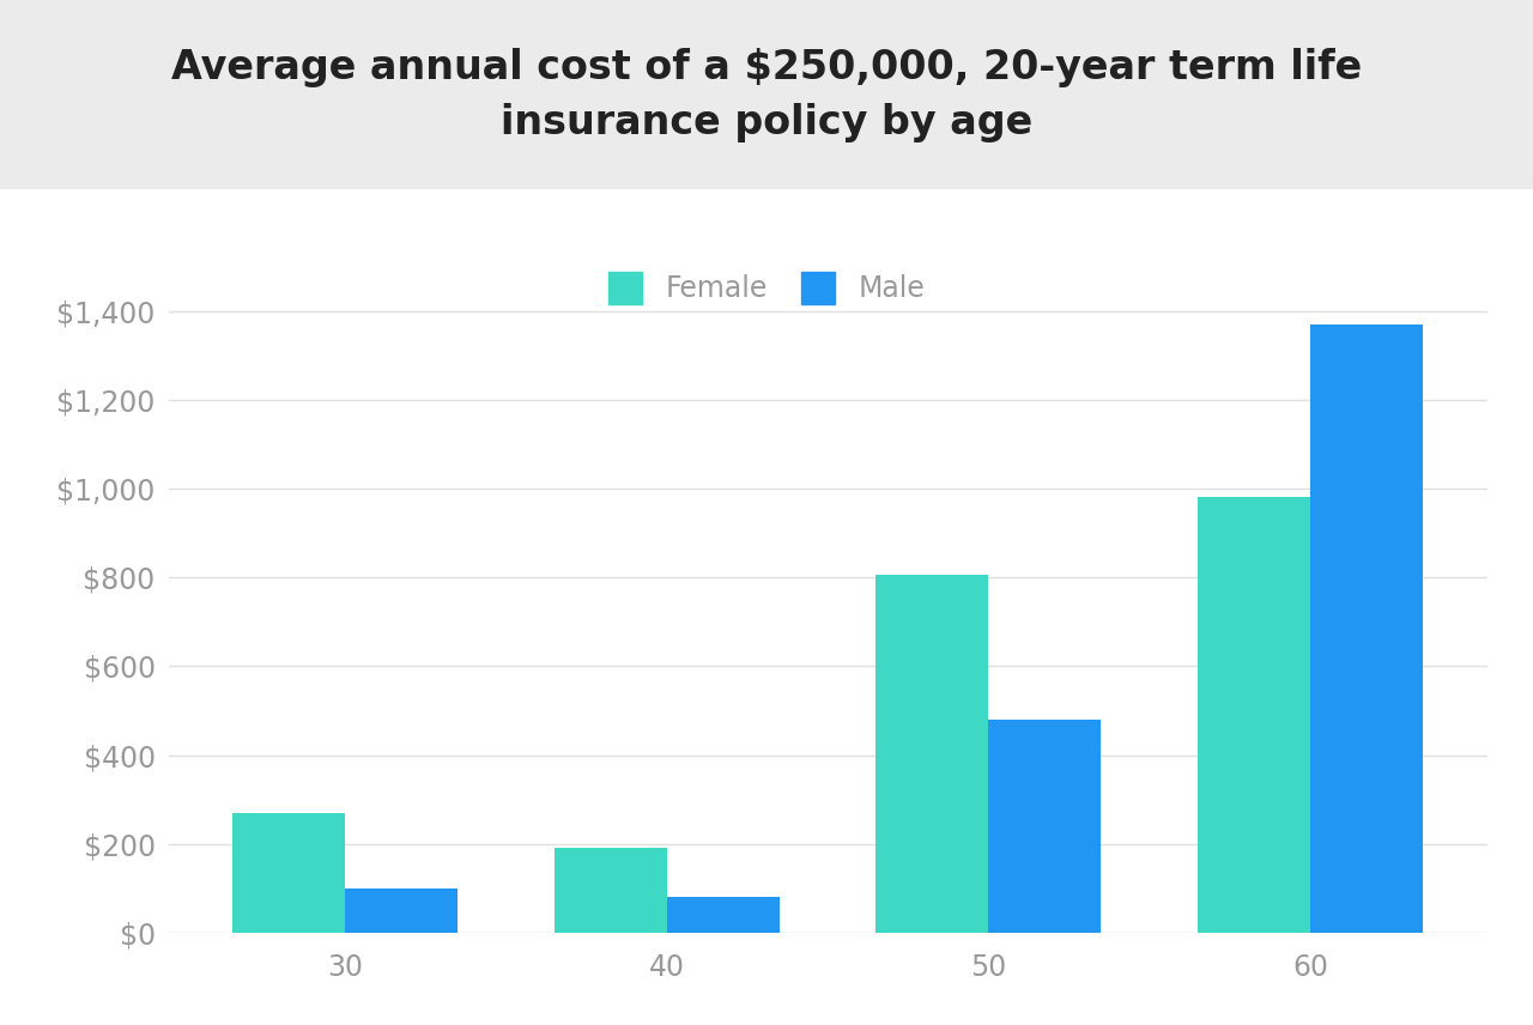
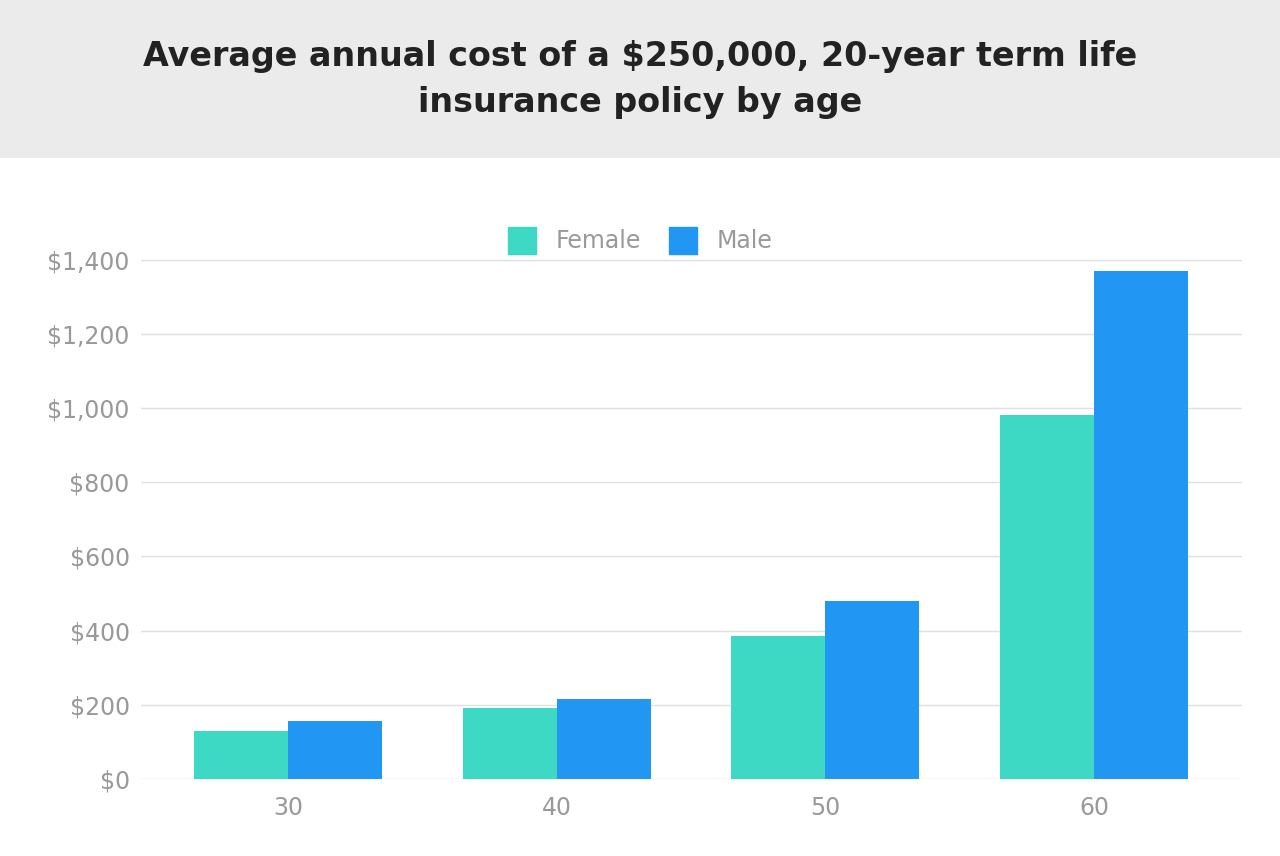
Female/30: $270 -> $130
Male/30: $100 -> $155
Male/40: $80 -> $215
Female/50: $805 -> $385
